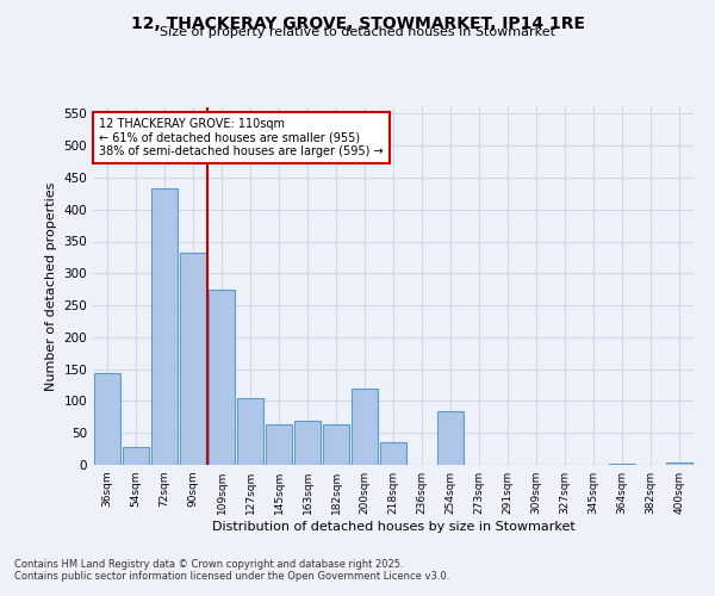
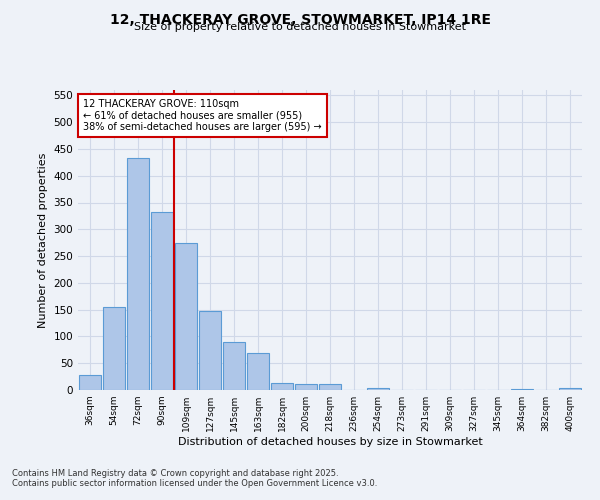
36sqm: 144 -> 28
54sqm: 28 -> 155
127sqm: 104 -> 148
145sqm: 64 -> 90
182sqm: 64 -> 13
200sqm: 120 -> 11
218sqm: 36 -> 11
254sqm: 84 -> 3
